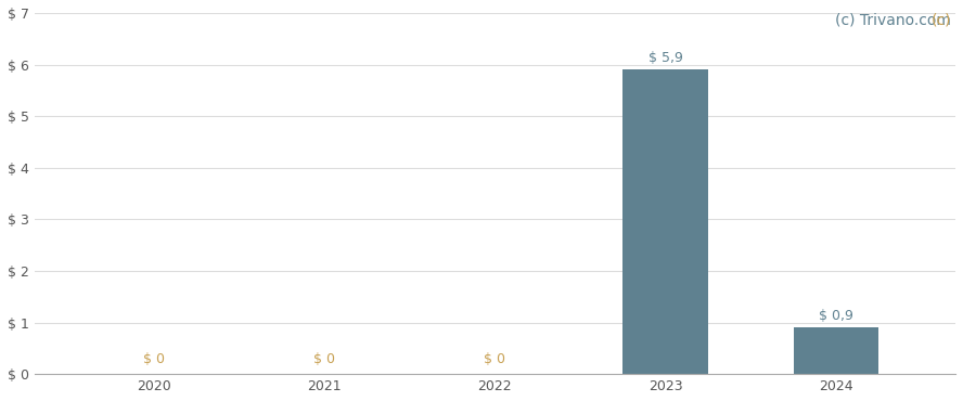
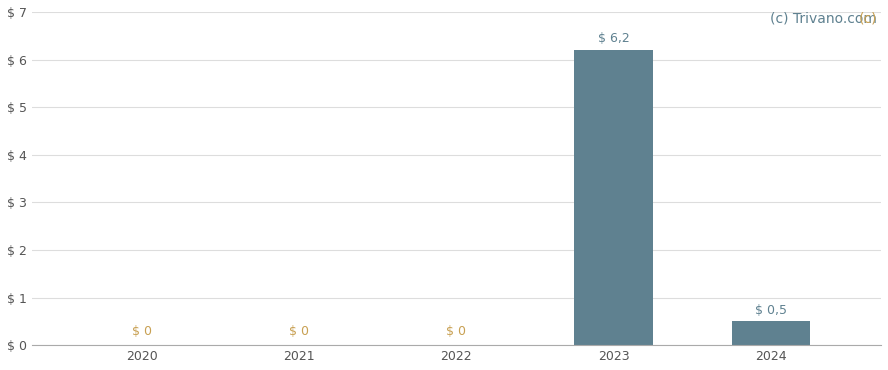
2023: 5,9 -> 6,2
2024: 0,9 -> 0,5
